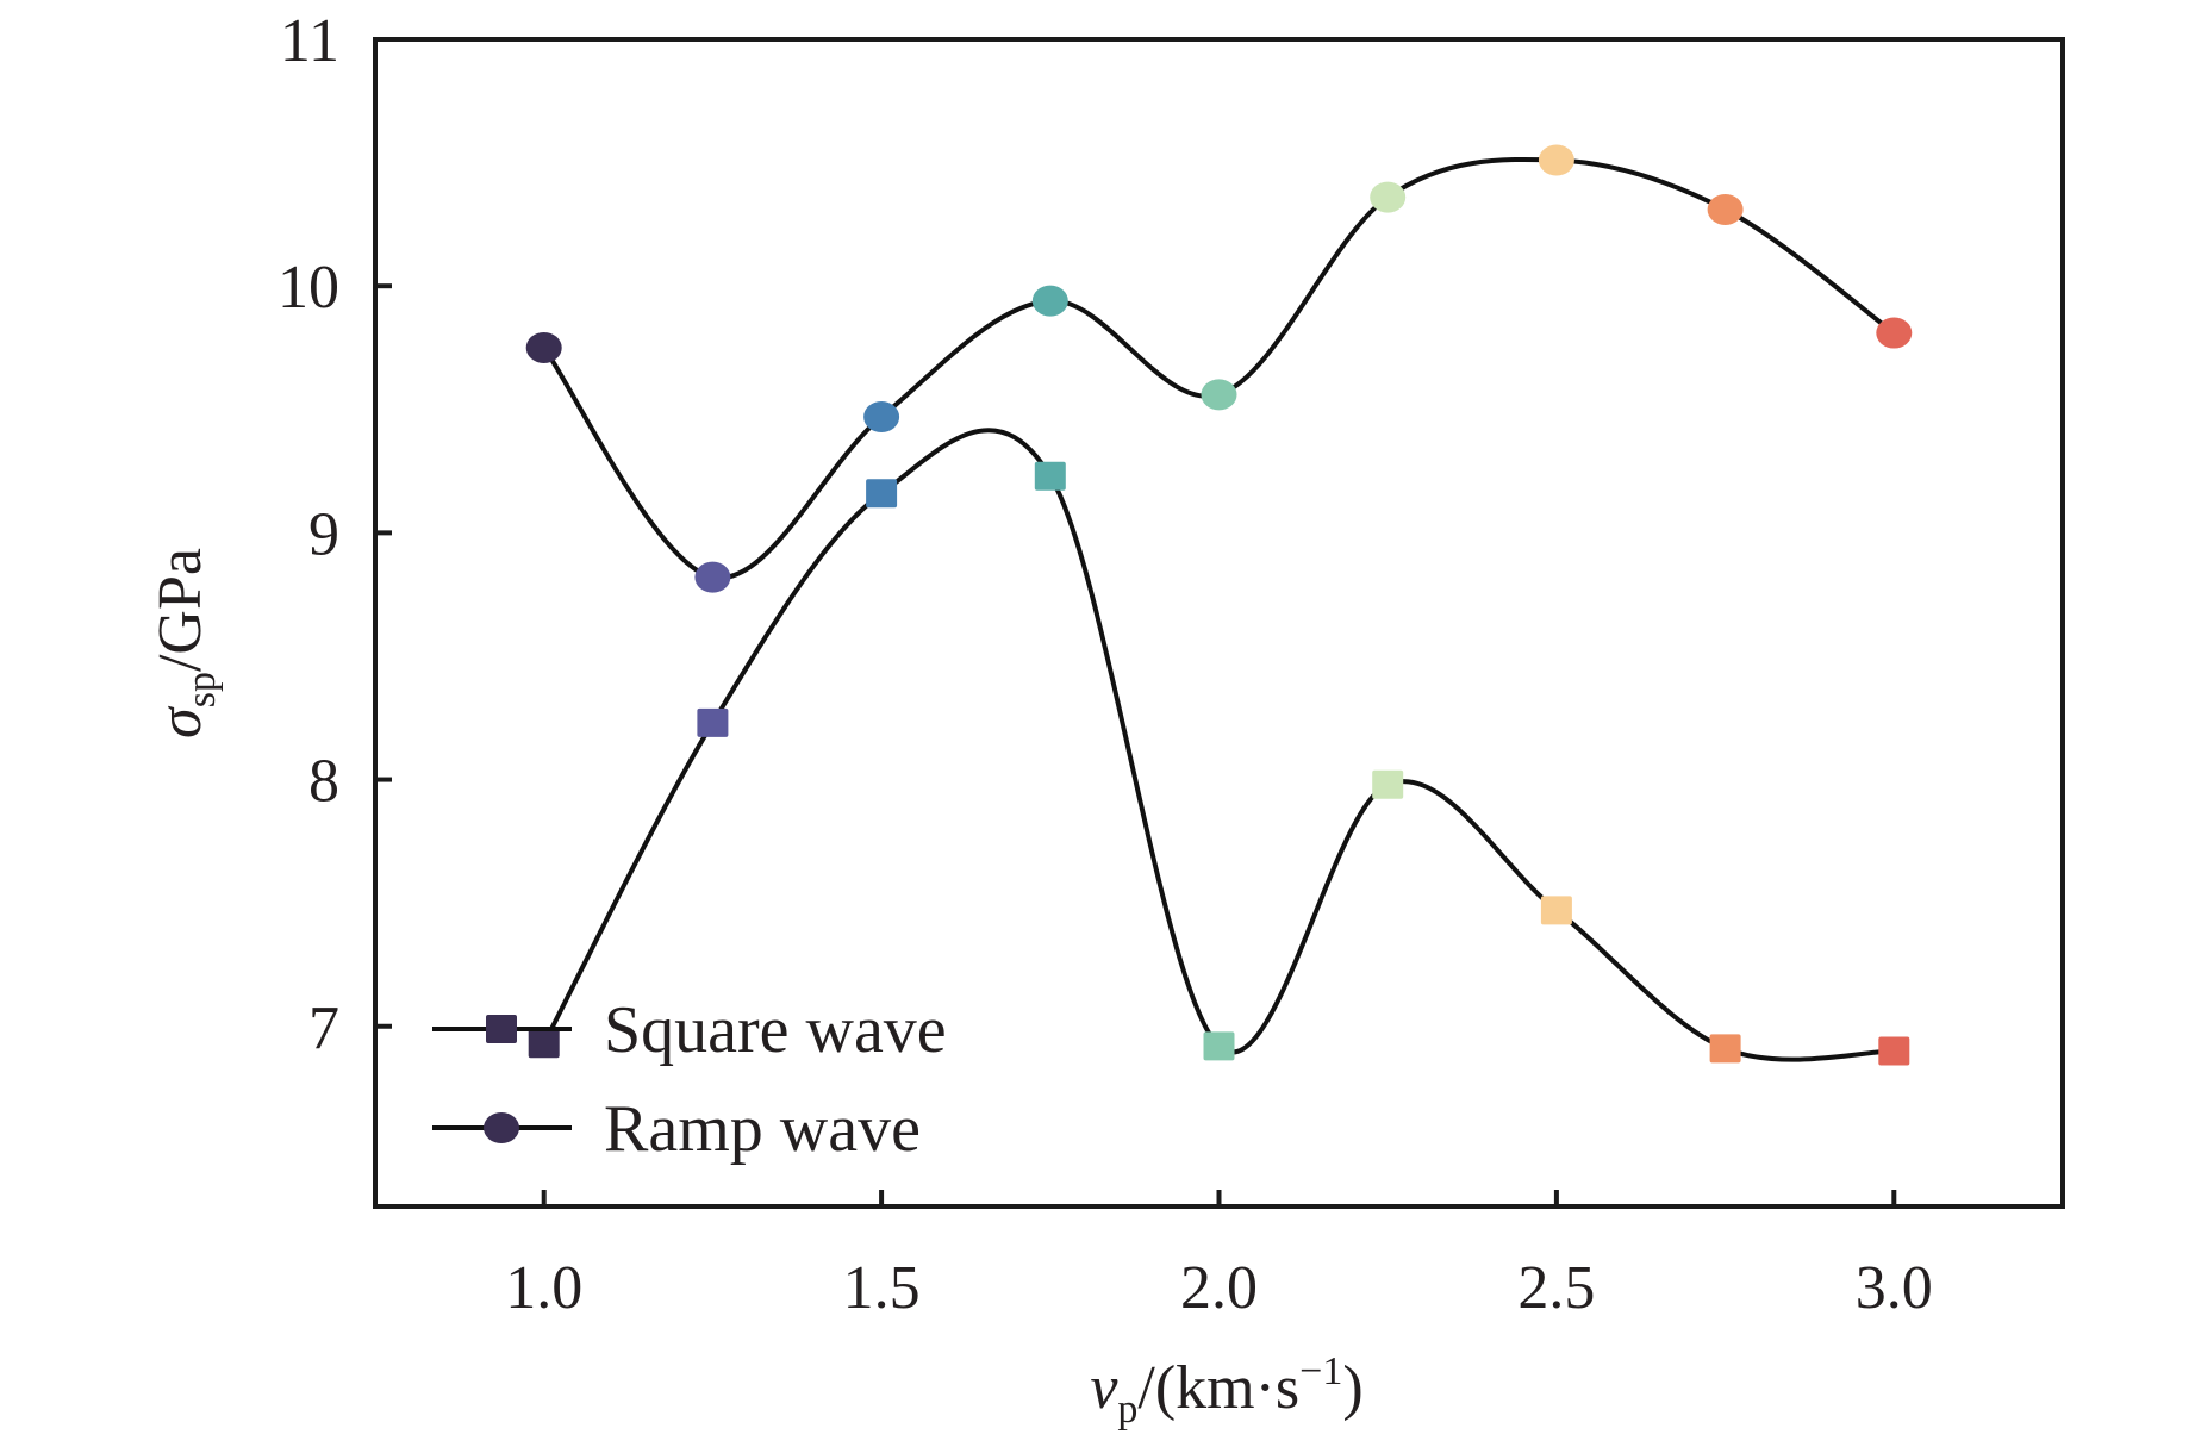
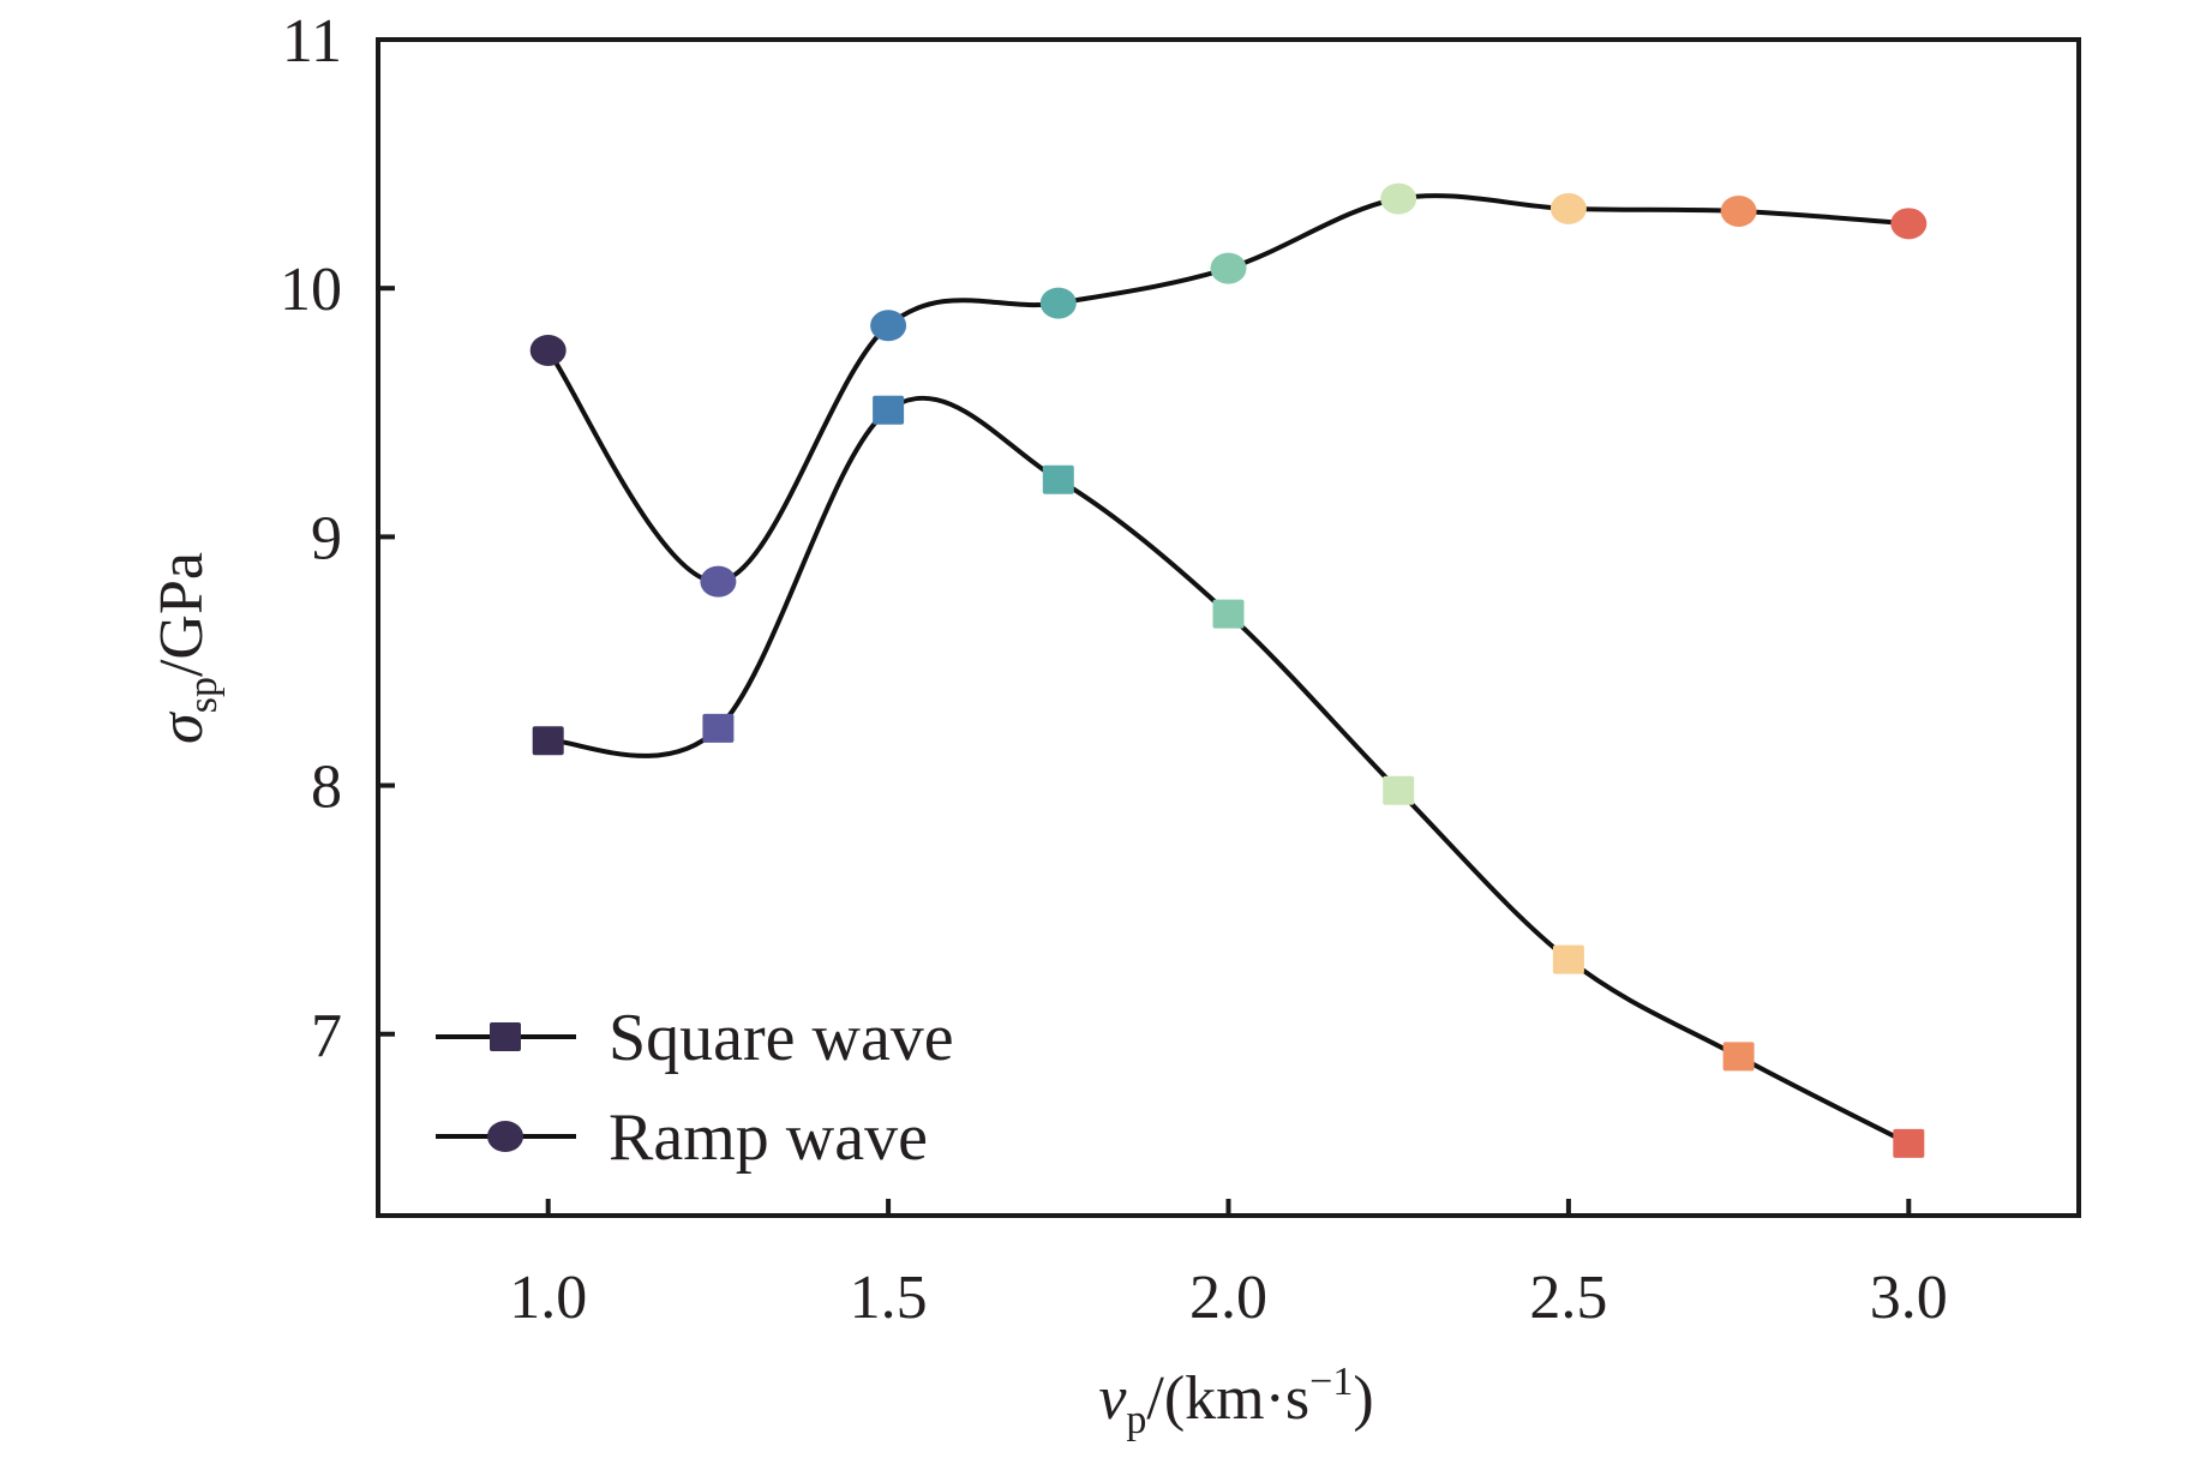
Square wave/1.0: 6.93 -> 8.18
Square wave/1.5: 9.16 -> 9.51
Ramp wave/1.5: 9.47 -> 9.85
Square wave/2.0: 6.92 -> 8.69
Ramp wave/2.0: 9.56 -> 10.08
Square wave/2.5: 7.47 -> 7.30
Ramp wave/2.5: 10.51 -> 10.32
Square wave/3.0: 6.90 -> 6.56
Ramp wave/3.0: 9.81 -> 10.26
